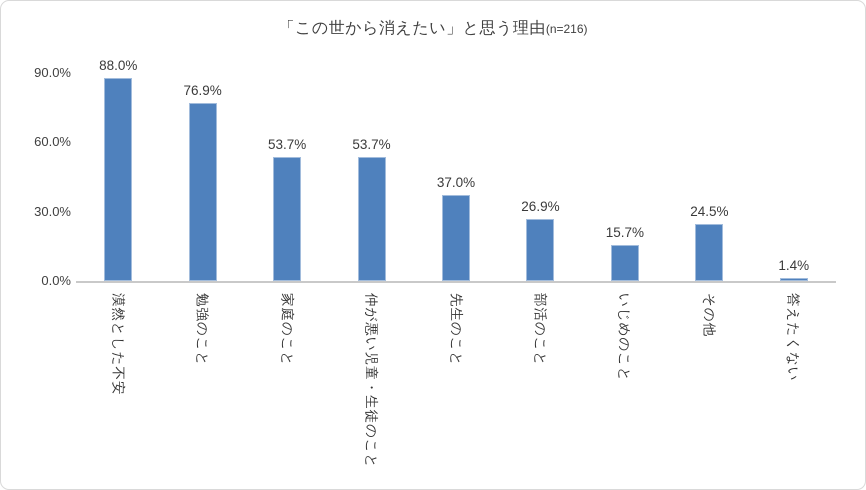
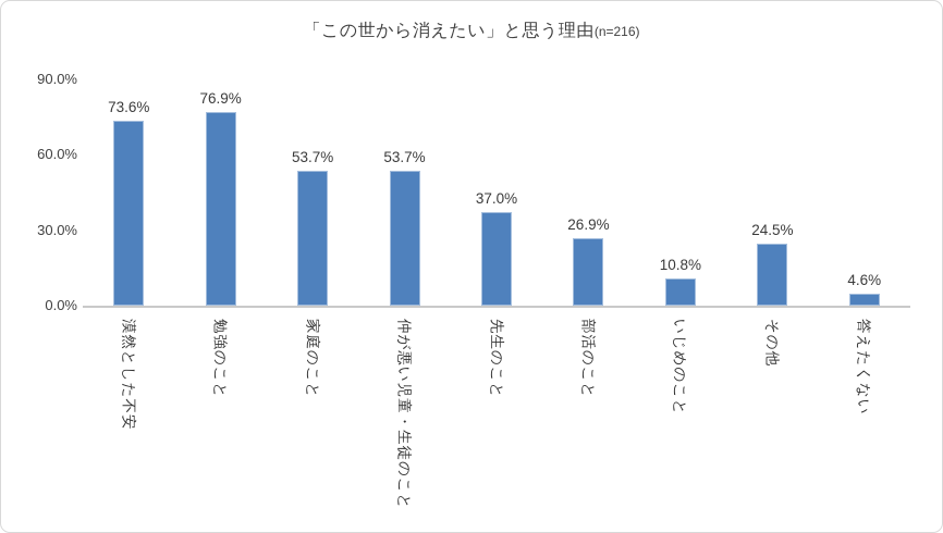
漠然とした不安: 88.0% -> 73.6%
いじめのこと: 15.7% -> 10.8%
答えたくない: 1.4% -> 4.6%
